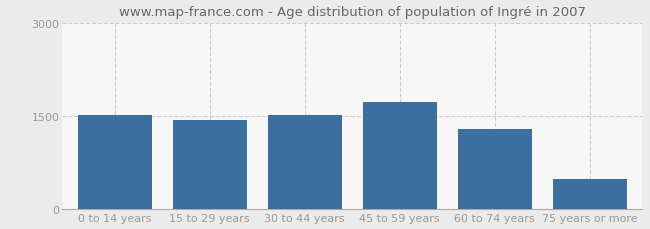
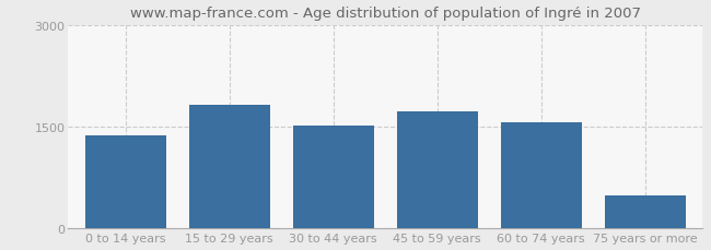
0 to 14 years: 1520 -> 1380
15 to 29 years: 1440 -> 1820
60 to 74 years: 1300 -> 1560
